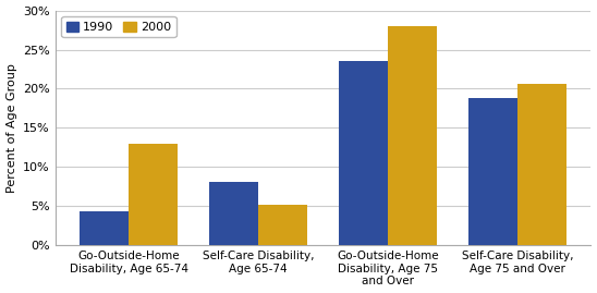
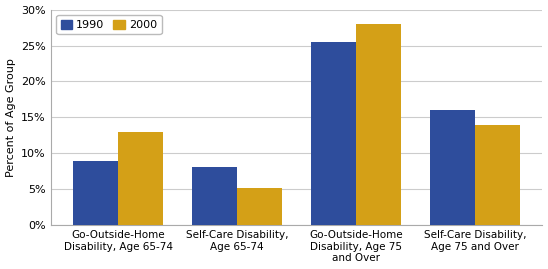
1990/Go-Outside-Home Disability, Age 65-74: 4.4% -> 9.0%
1990/Go-Outside-Home Disability, Age 75 and Over: 23.6% -> 25.5%
1990/Self-Care Disability, Age 75 and Over: 18.8% -> 16.0%
2000/Self-Care Disability, Age 75 and Over: 20.6% -> 14.0%
